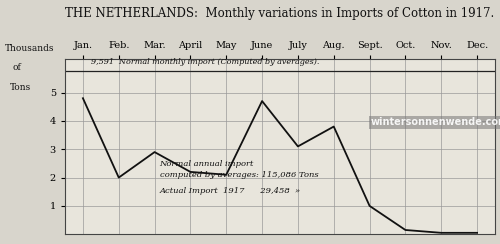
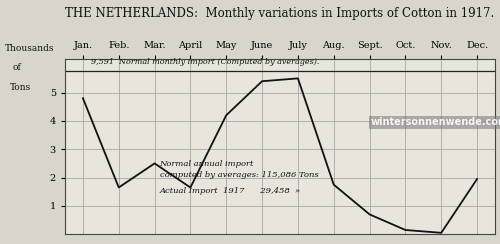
Feb.: 2.00 -> 1.65
Mar.: 2.90 -> 2.50
April: 2.20 -> 1.65
May: 2.10 -> 4.20
June: 4.70 -> 5.40
July: 3.10 -> 5.50
Aug.: 3.80 -> 1.75
Sept.: 1.00 -> 0.70
Dec.: 0.05 -> 1.95
